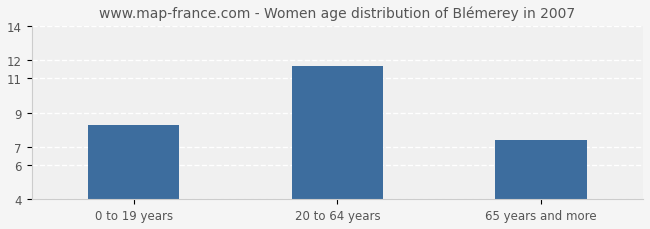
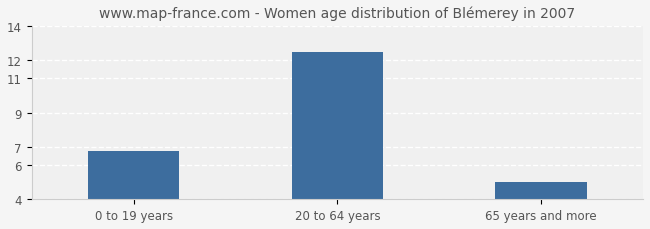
0 to 19 years: 8.3 -> 6.8
20 to 64 years: 11.7 -> 12.5
65 years and more: 7.4 -> 5.0
